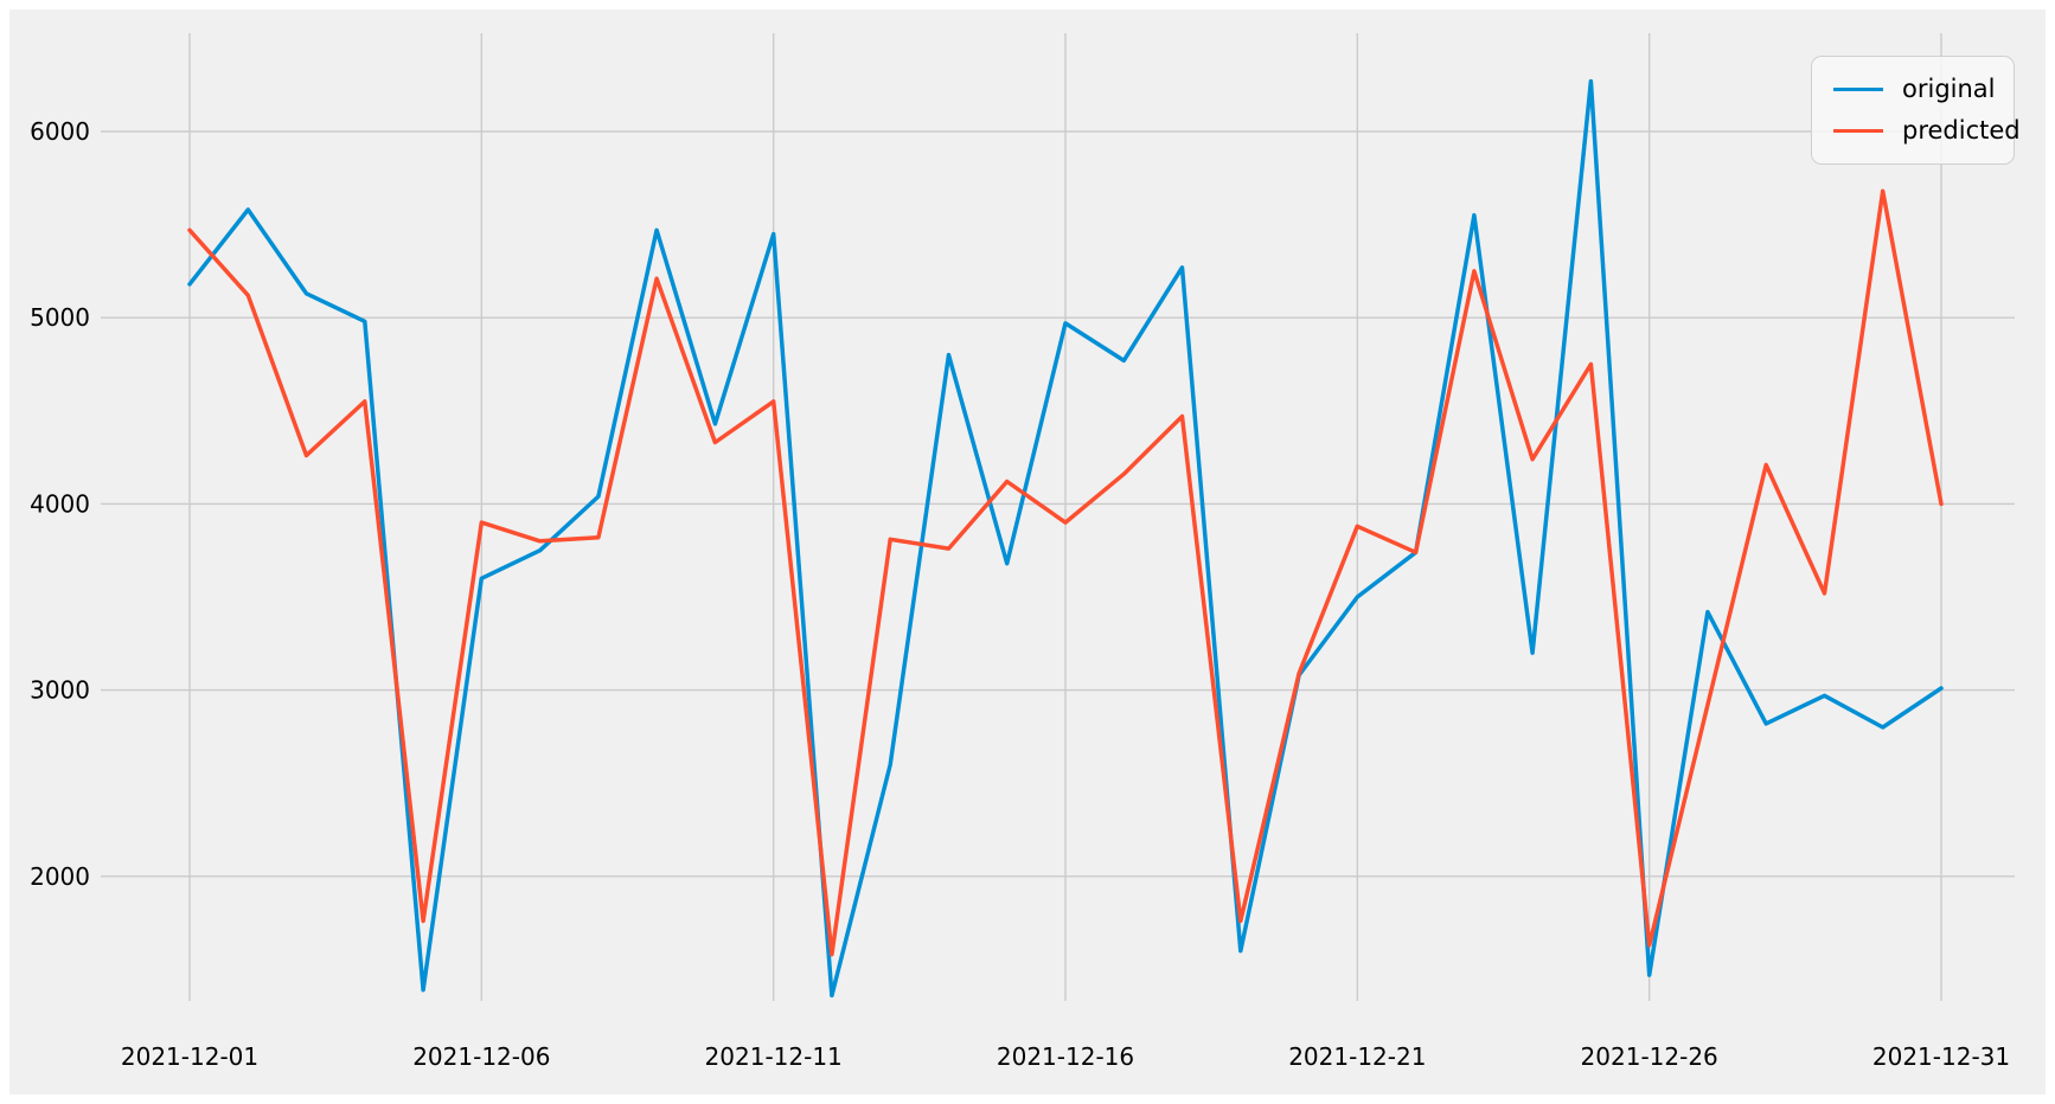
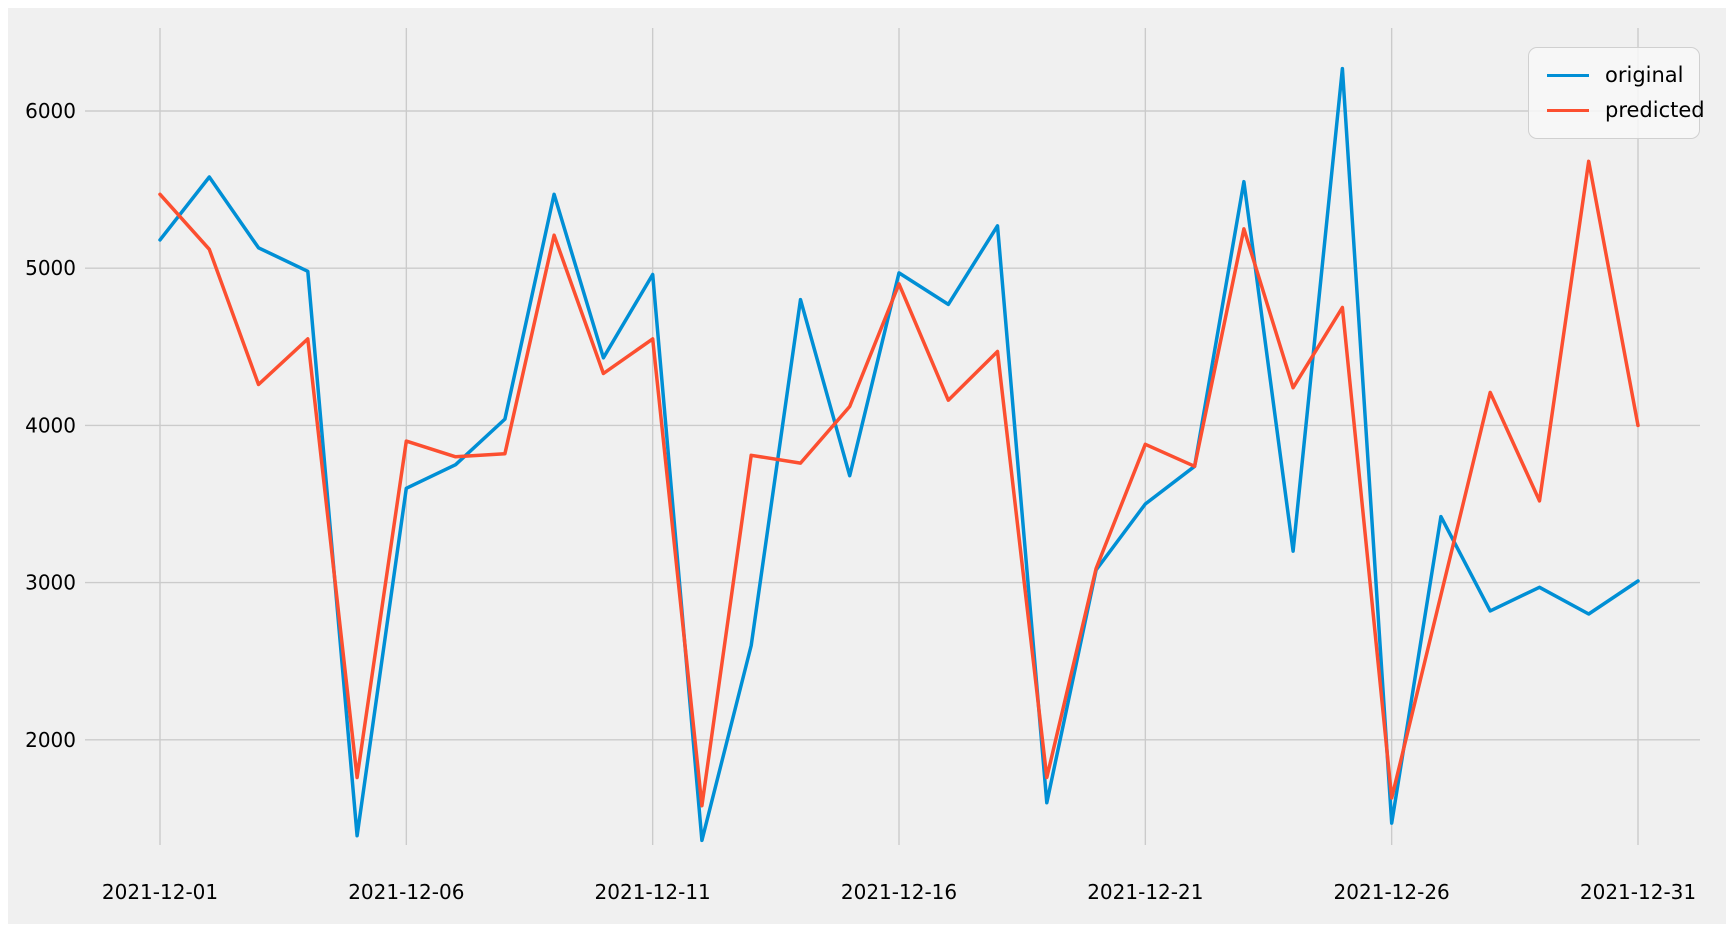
original/2021-12-11: 5450 -> 4960
predicted/2021-12-16: 3900 -> 4900
